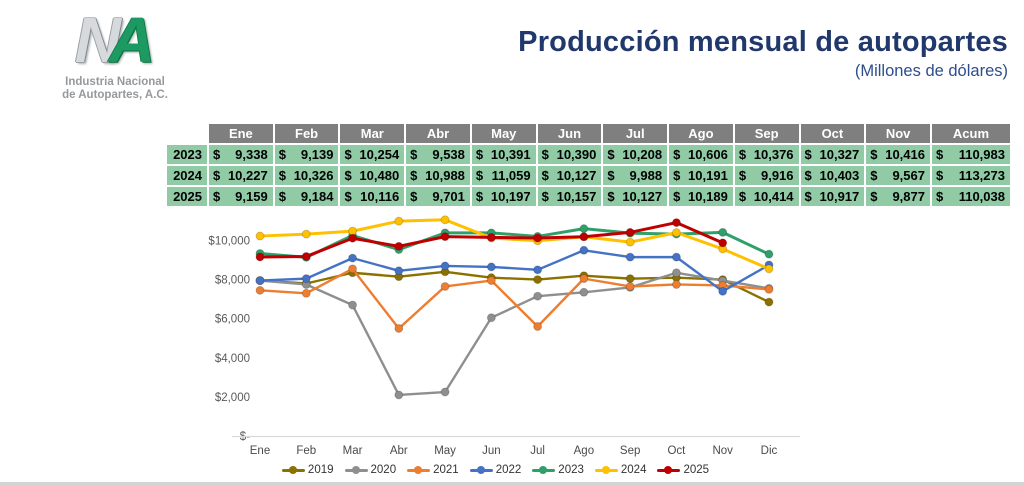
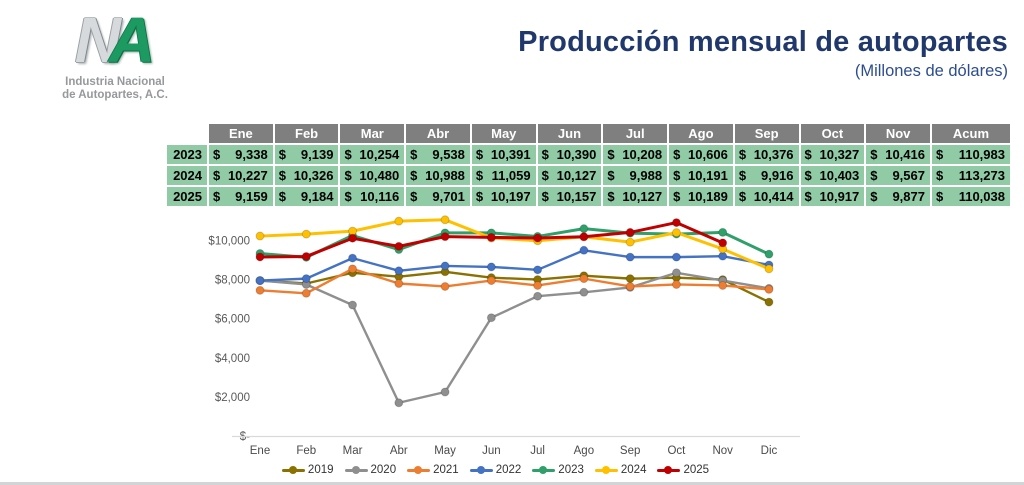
2020/Abr: $2100 -> $1700
2021/Abr: $5500 -> $7800
2021/Jul: $5600 -> $7700
2022/Nov: $7400 -> $9200
